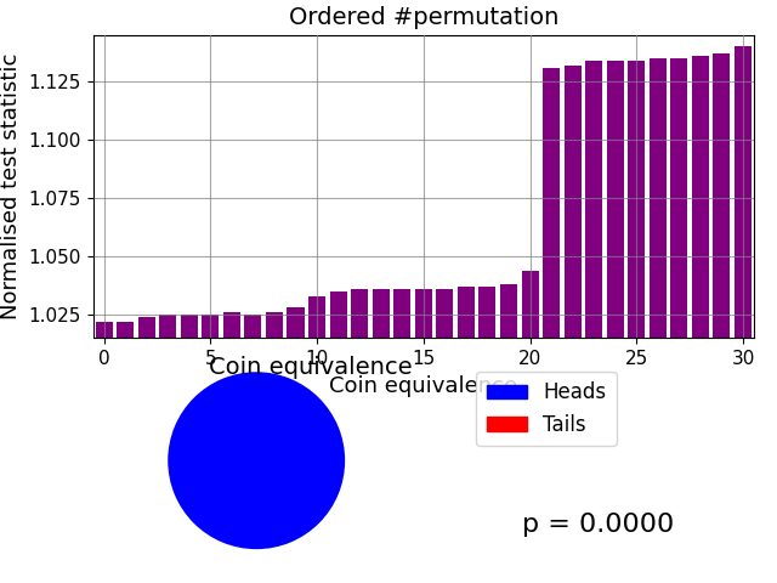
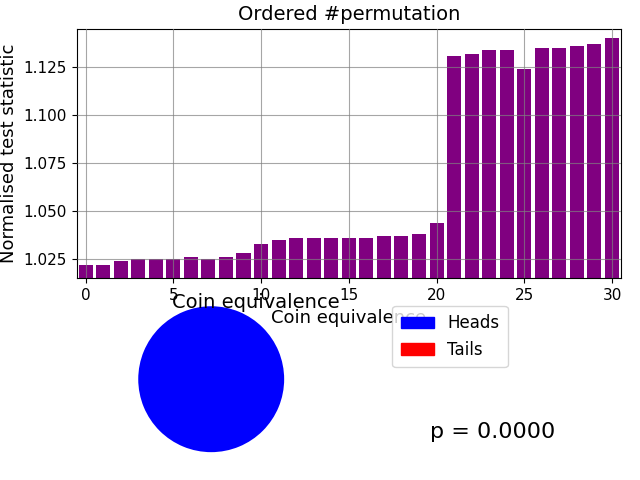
25: 1.134 -> 1.124
